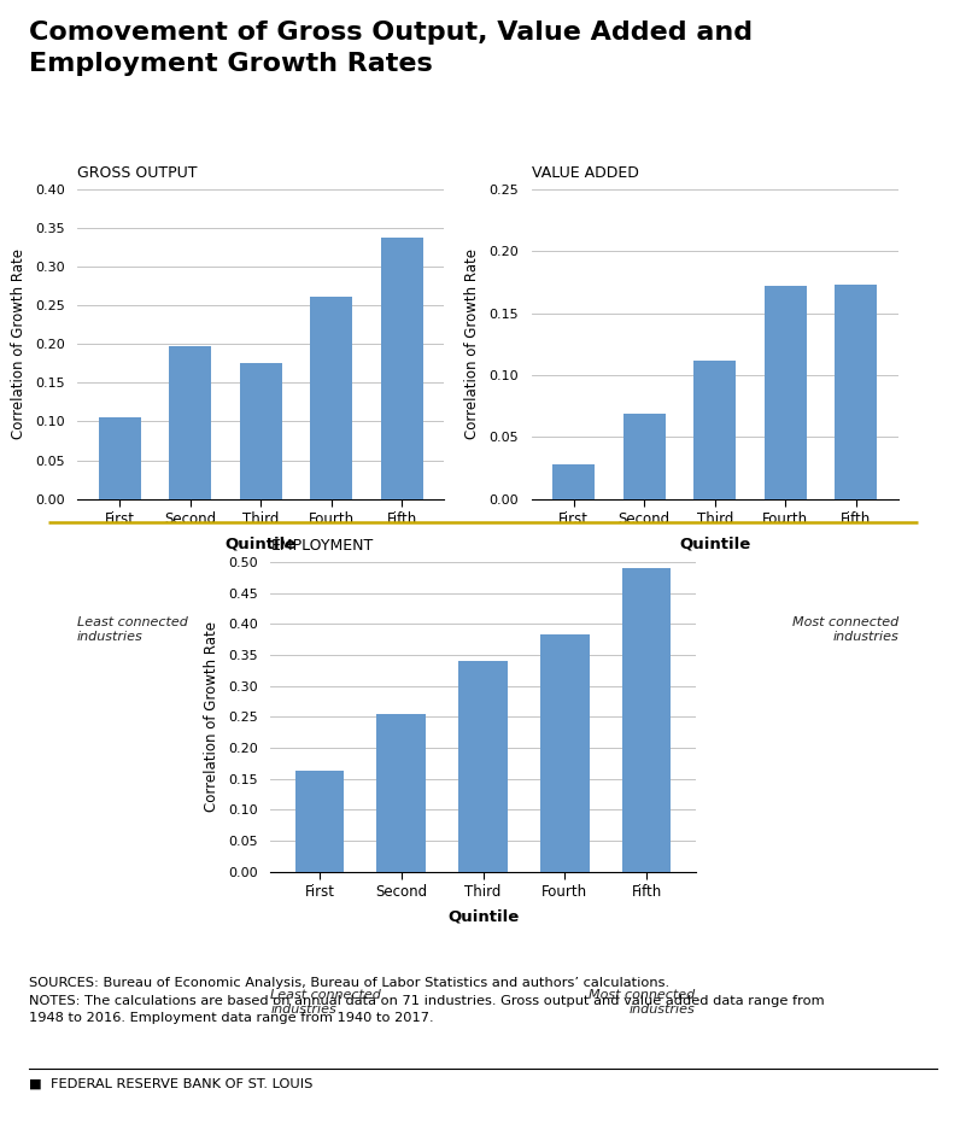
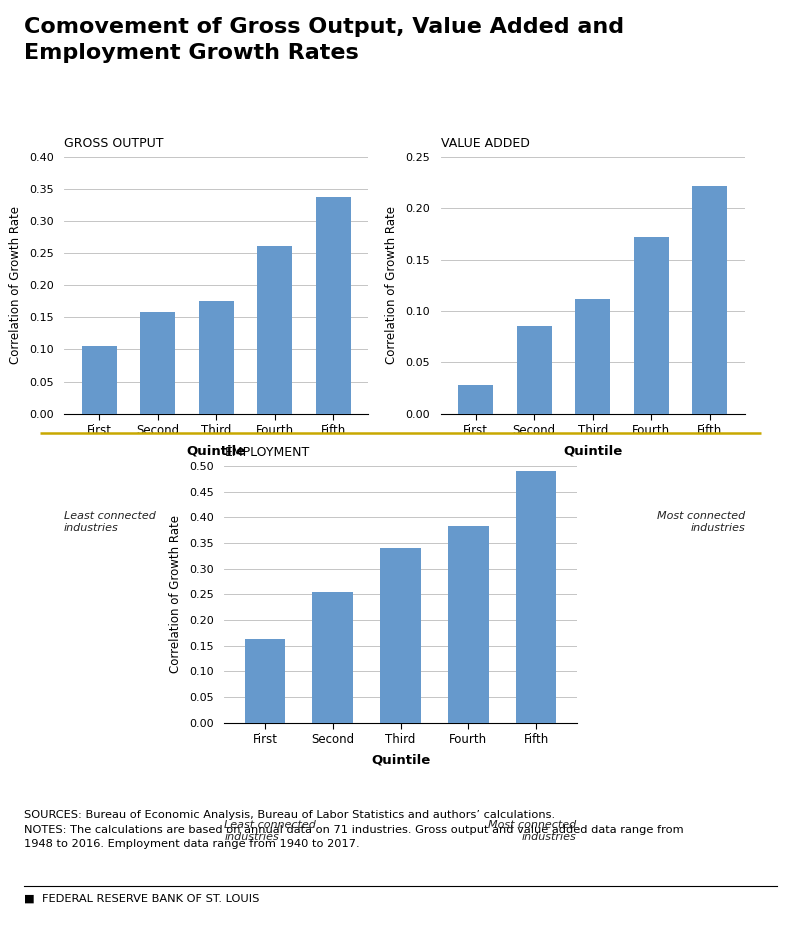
GROSS OUTPUT/Second: 0.198 -> 0.158
VALUE ADDED/Second: 0.069 -> 0.085
VALUE ADDED/Fifth: 0.173 -> 0.222
